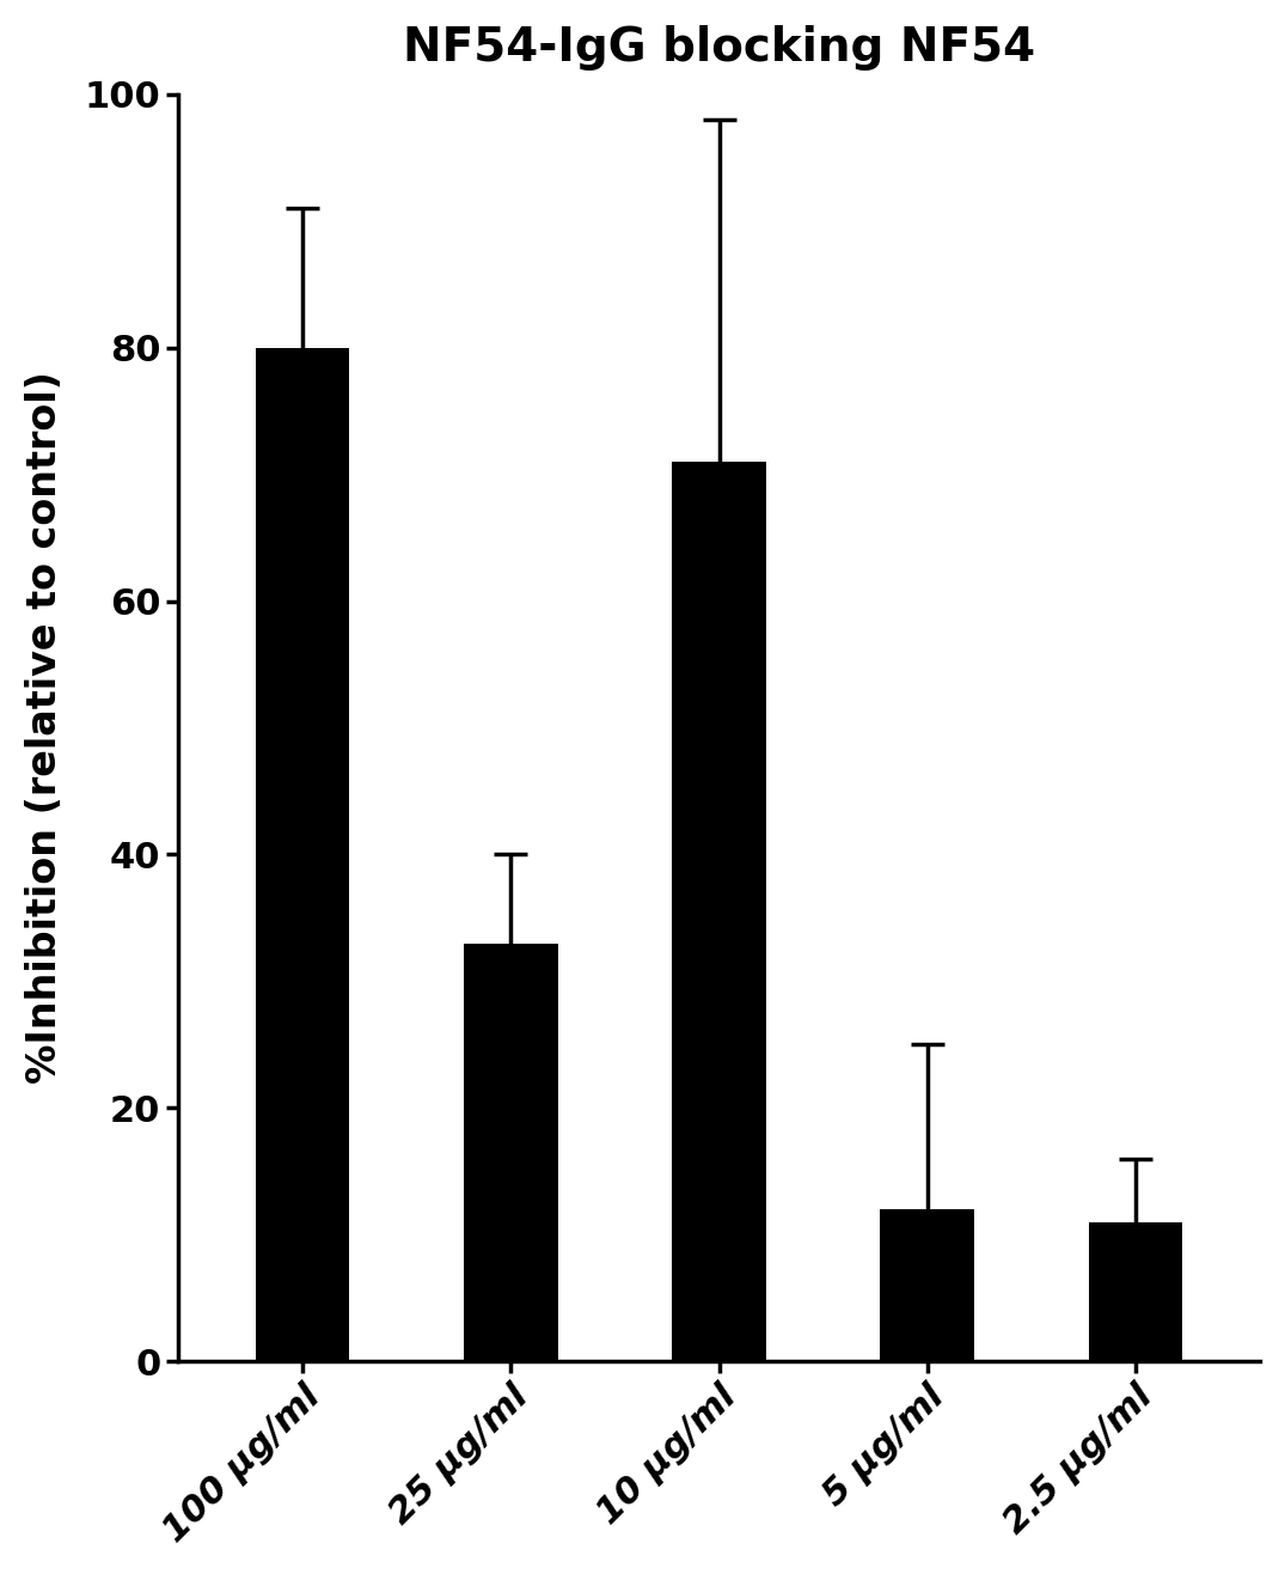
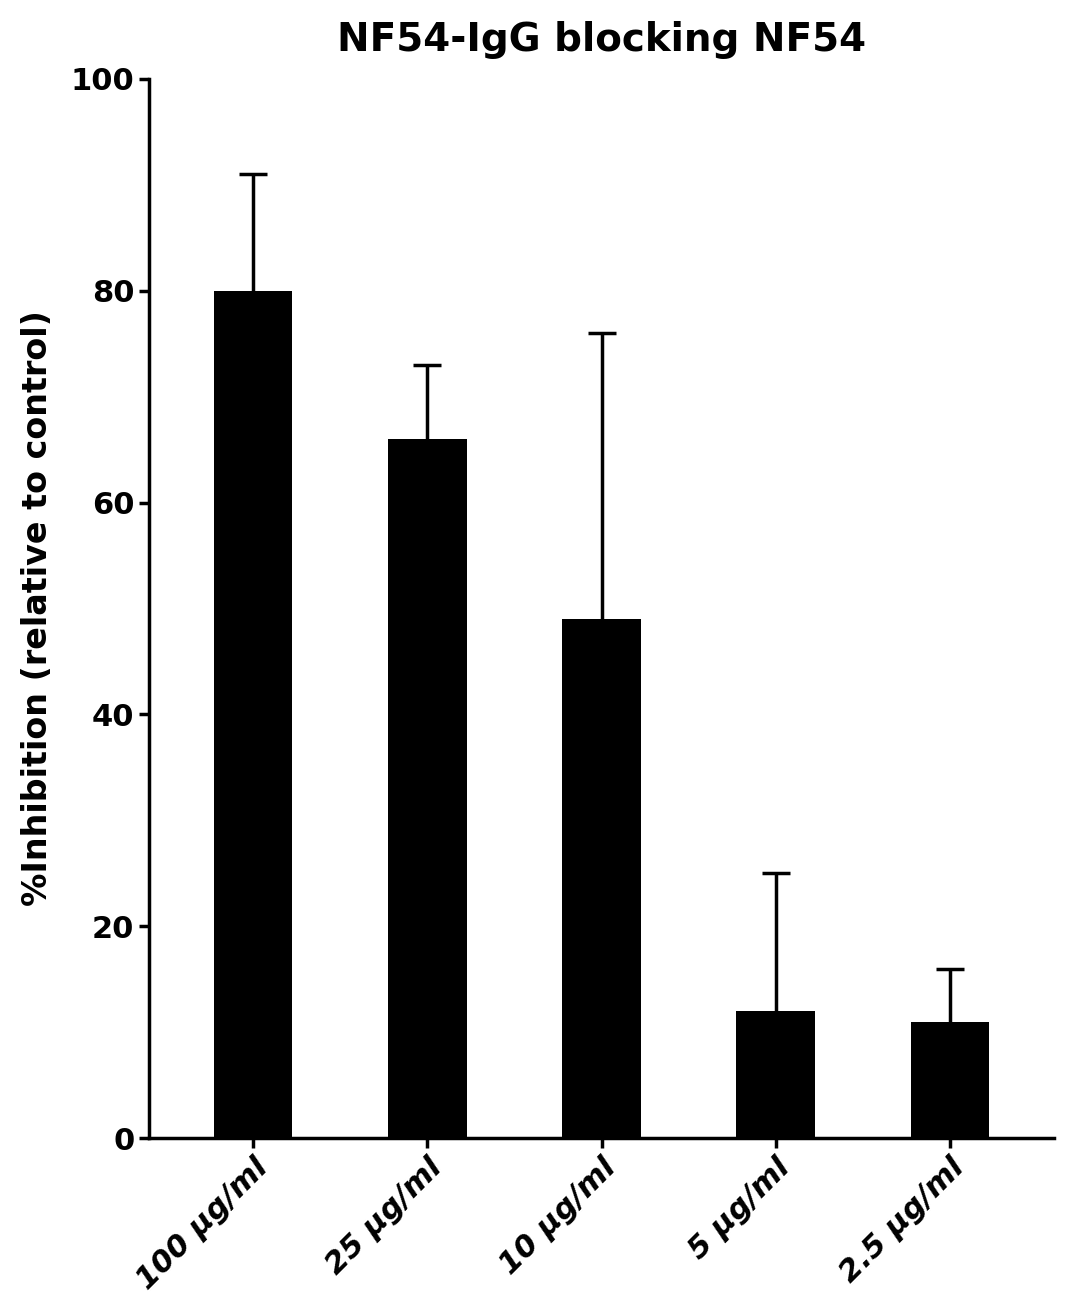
25 μg/ml: 33 -> 66
10 μg/ml: 71 -> 49
